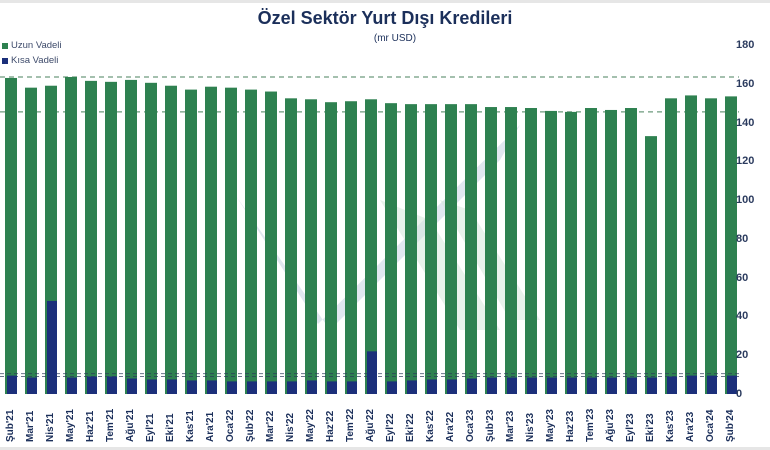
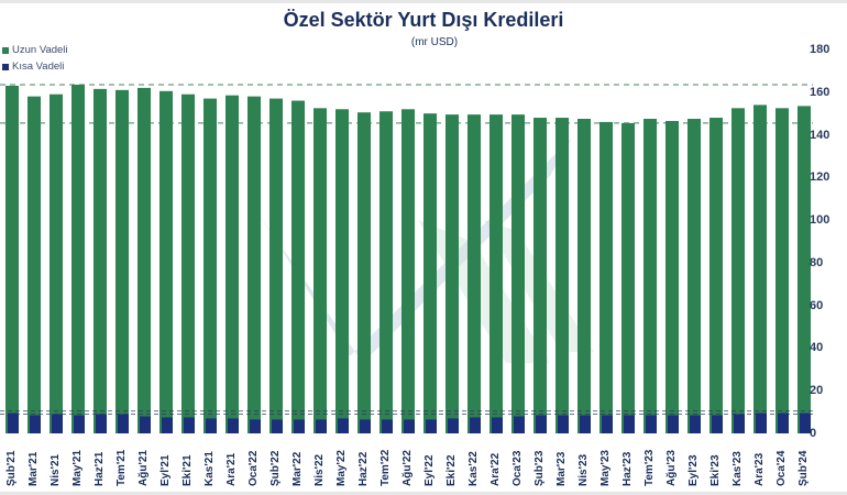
Kısa Vadeli/Nis'21: 48 -> 9
Kısa Vadeli/Ağu'22: 22 -> 6
Uzun Vadeli/Eki'23: 133 -> 148
